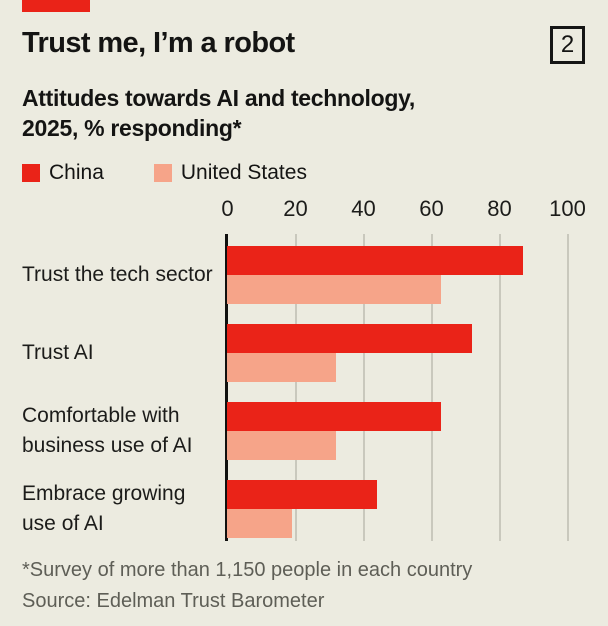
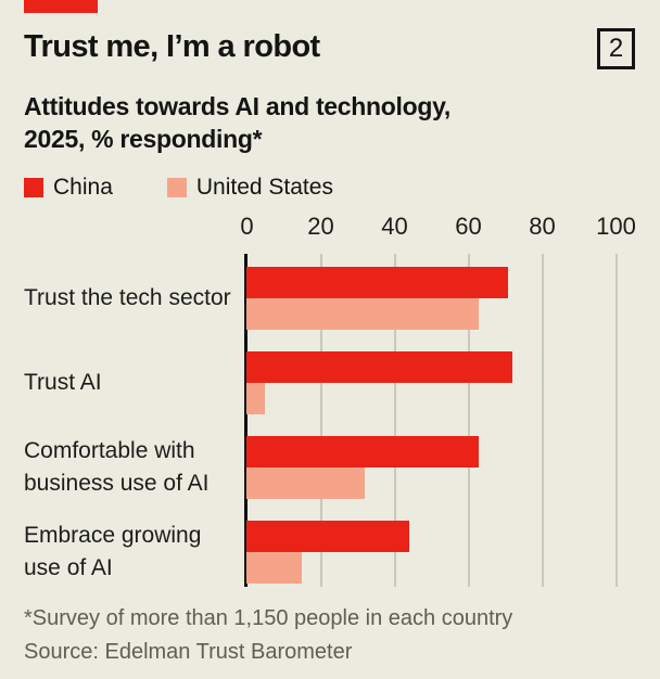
China/Trust the tech sector: 87 -> 71
United States/Trust AI: 32 -> 5
United States/Embrace growing use of AI: 19 -> 15
